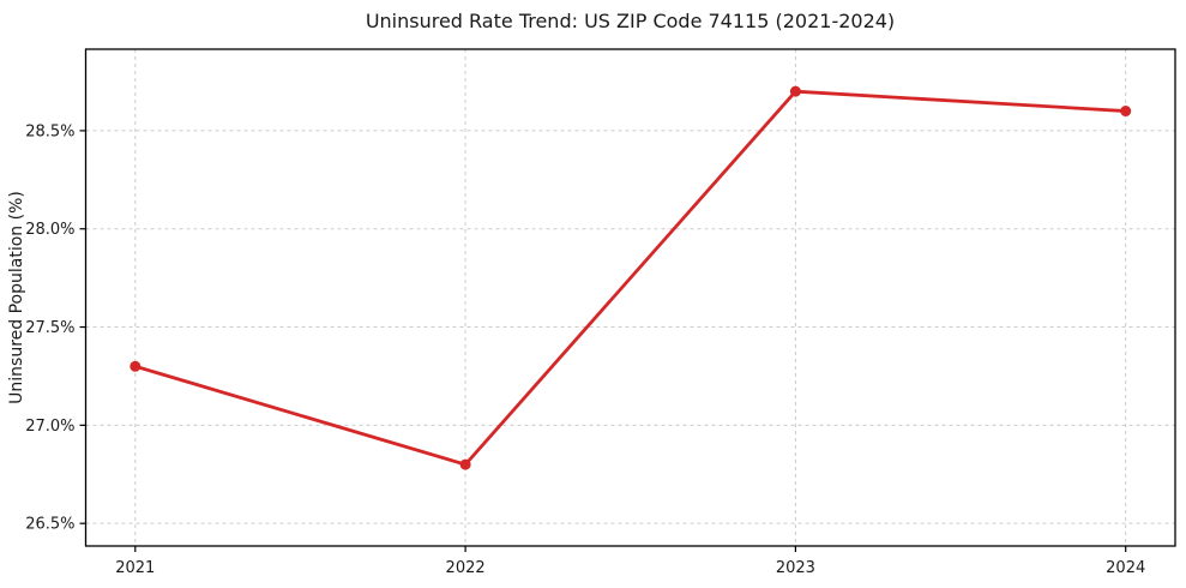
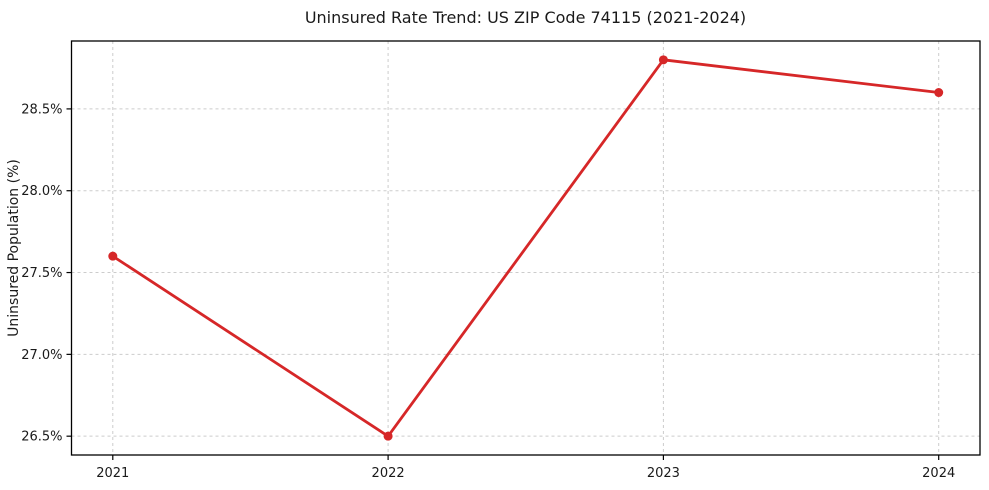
2021: 27.3% -> 27.6%
2022: 26.8% -> 26.5%
2023: 28.7% -> 28.8%
